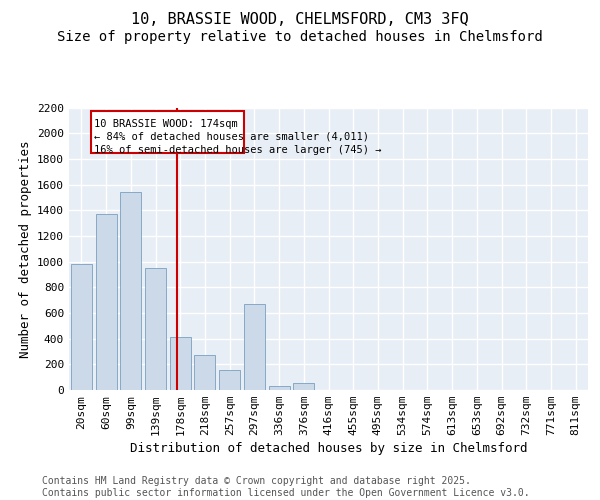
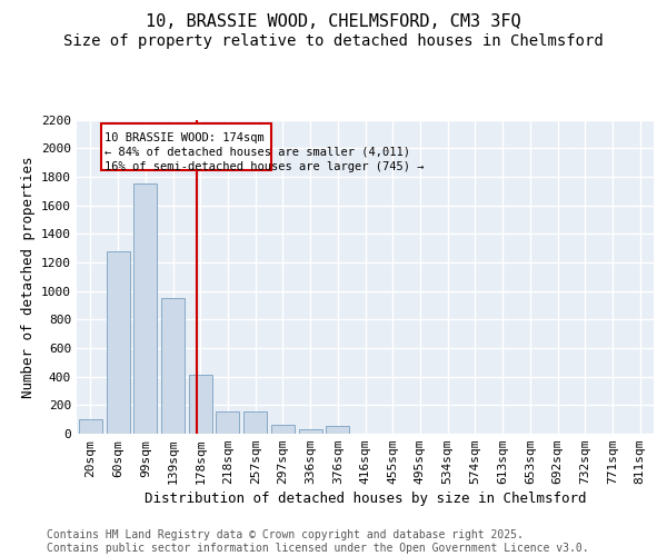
20sqm: 980 -> 100
60sqm: 1370 -> 1280
99sqm: 1540 -> 1750
218sqm: 270 -> 160
297sqm: 670 -> 60
